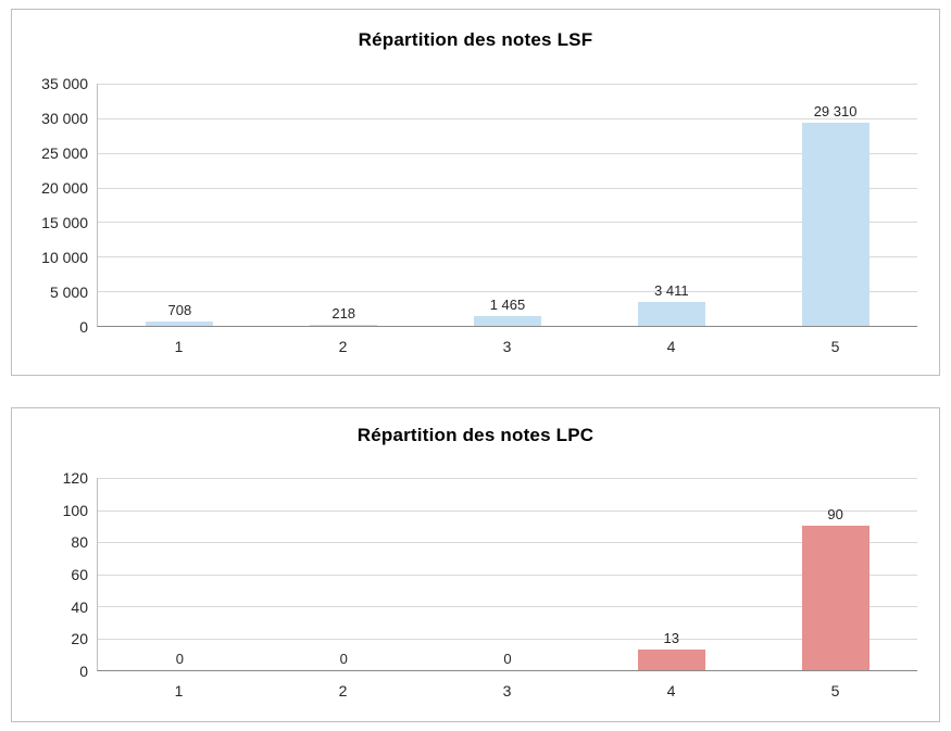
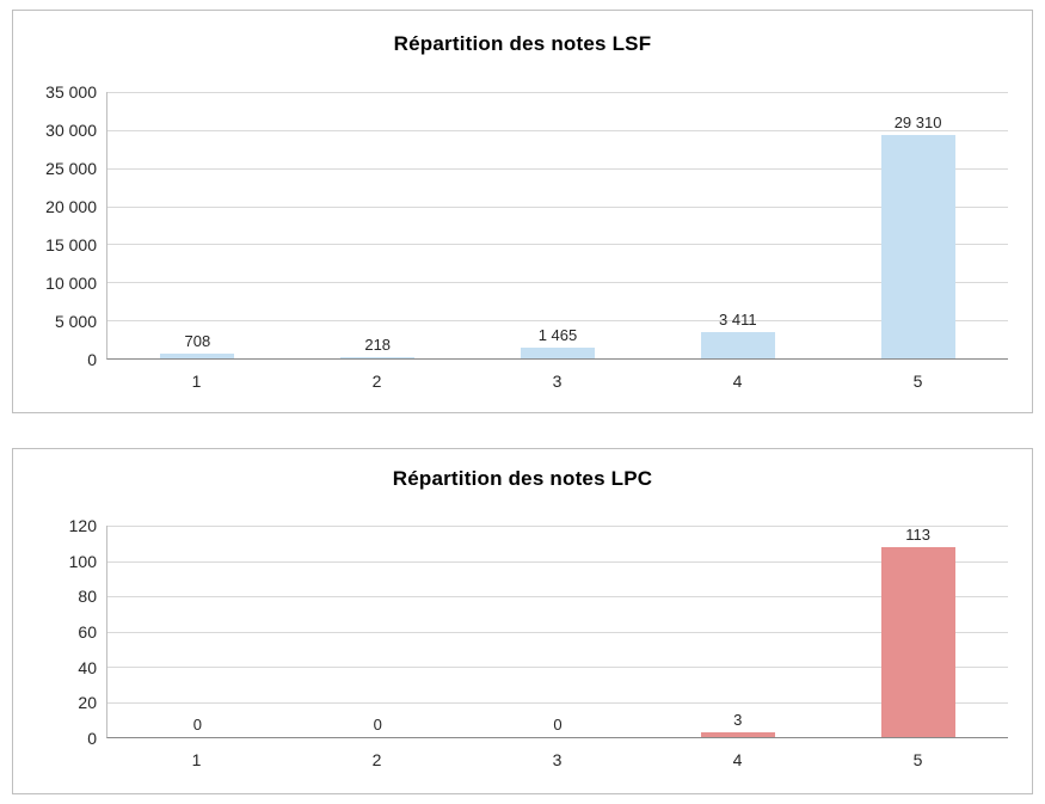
Répartition des notes LPC/4: 13 -> 3
Répartition des notes LPC/5: 90 -> 113
